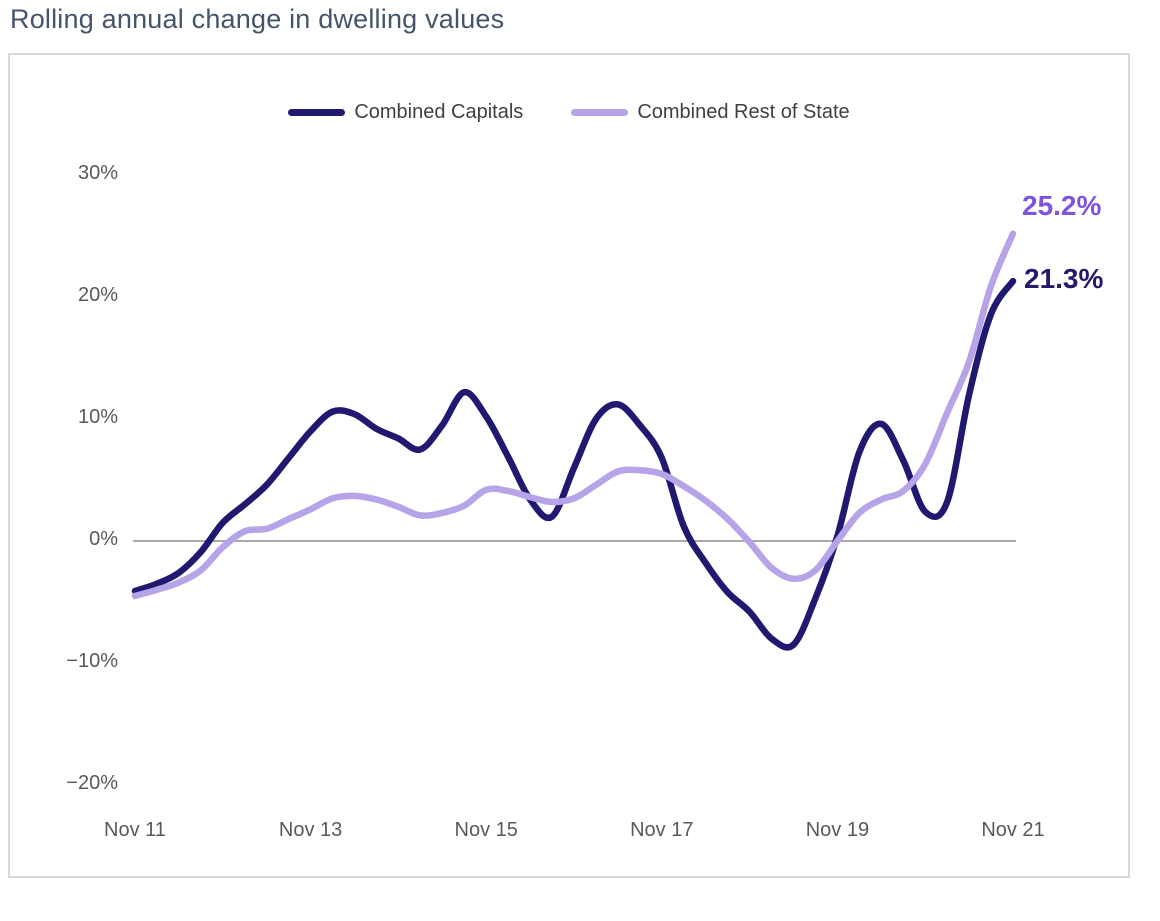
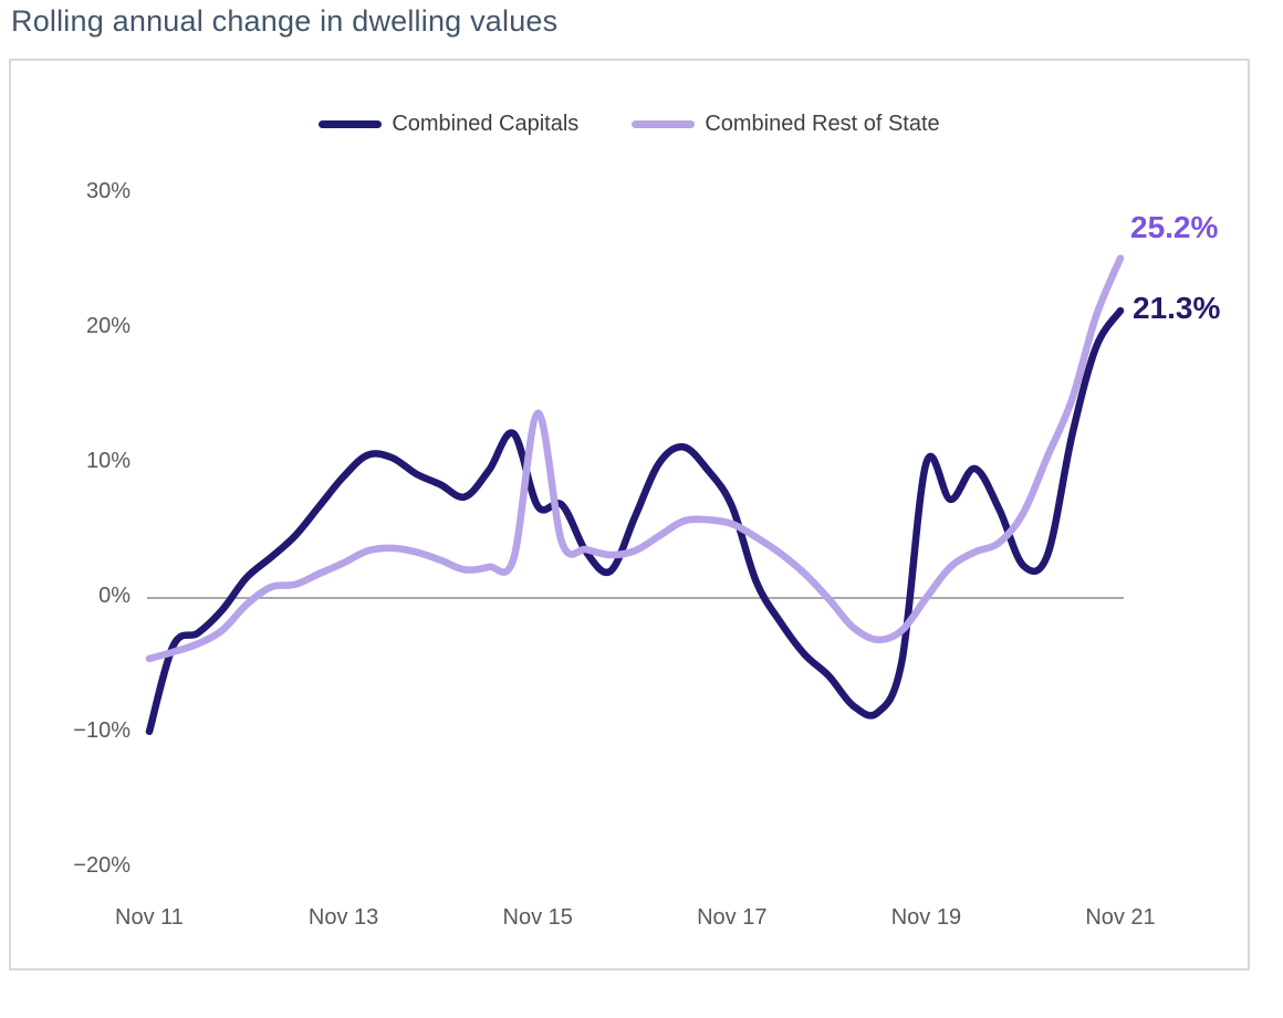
Combined Capitals/Nov 11: -4.1% -> -9.9%
Combined Capitals/Nov 15: 10.2% -> 6.8%
Combined Rest of State/Nov 15: 4.2% -> 13.7%
Combined Capitals/Nov 19: 0.4% -> 10.0%
